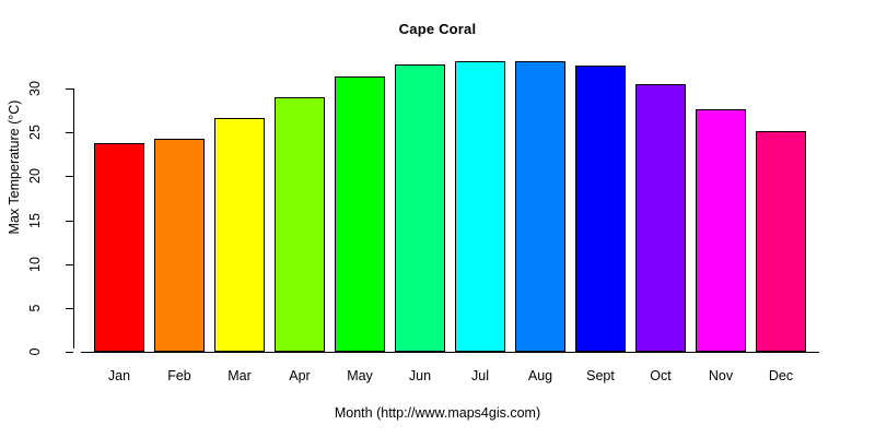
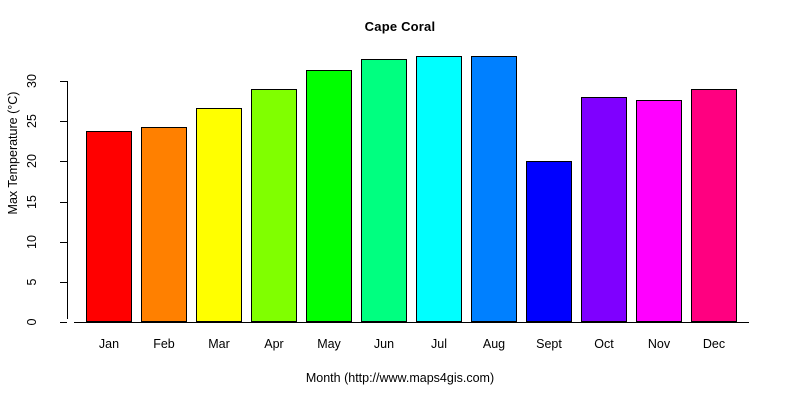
Sept: 33 -> 20
Oct: 30 -> 28
Dec: 25 -> 29
